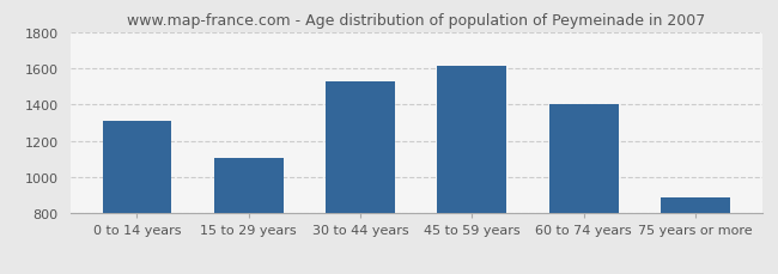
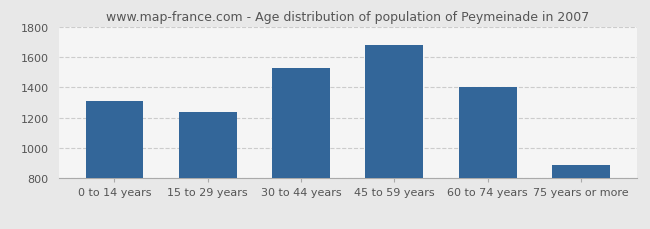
15 to 29 years: 1100 -> 1240
45 to 59 years: 1620 -> 1680
